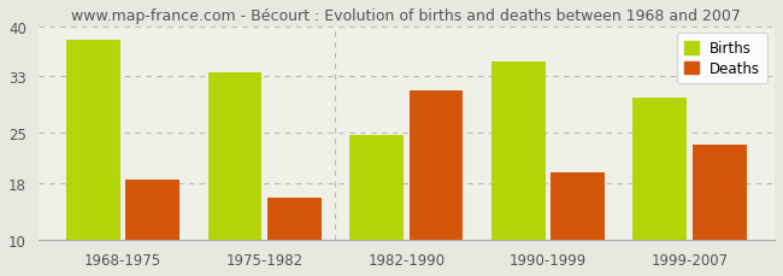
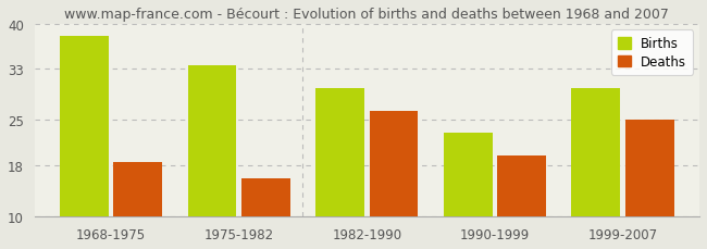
Births/1982-1990: 24.8 -> 30.0
Deaths/1982-1990: 31.0 -> 26.5
Births/1990-1999: 35.0 -> 23.0
Deaths/1999-2007: 23.4 -> 25.0
